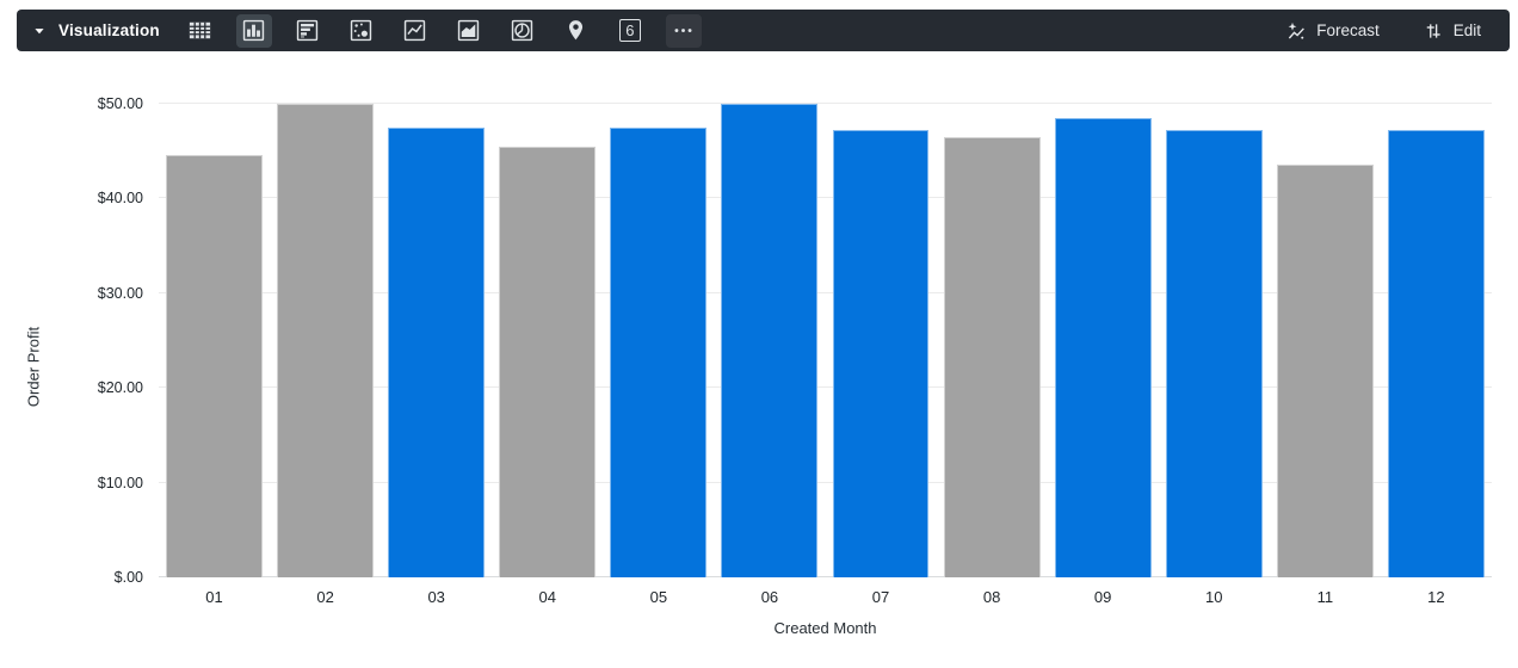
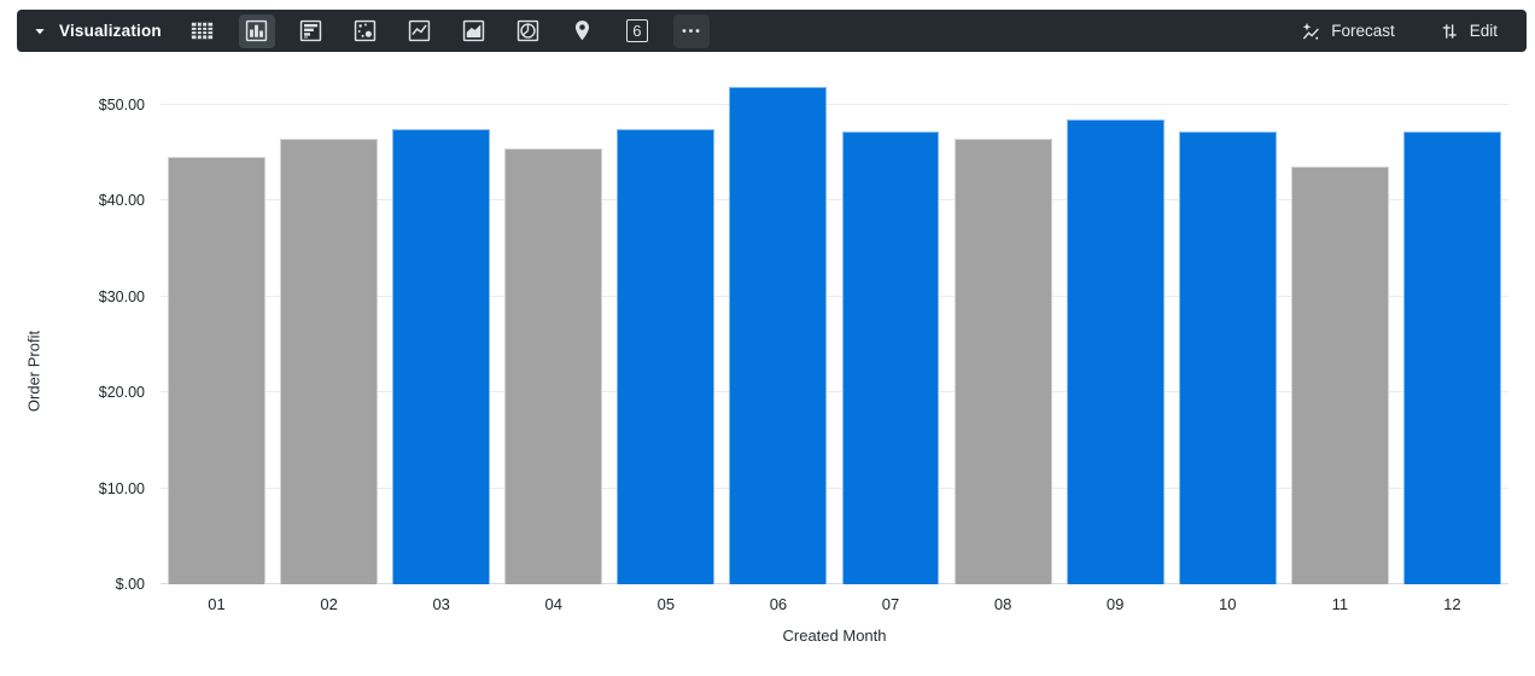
02: $50 -> $46
06: $50 -> $52
